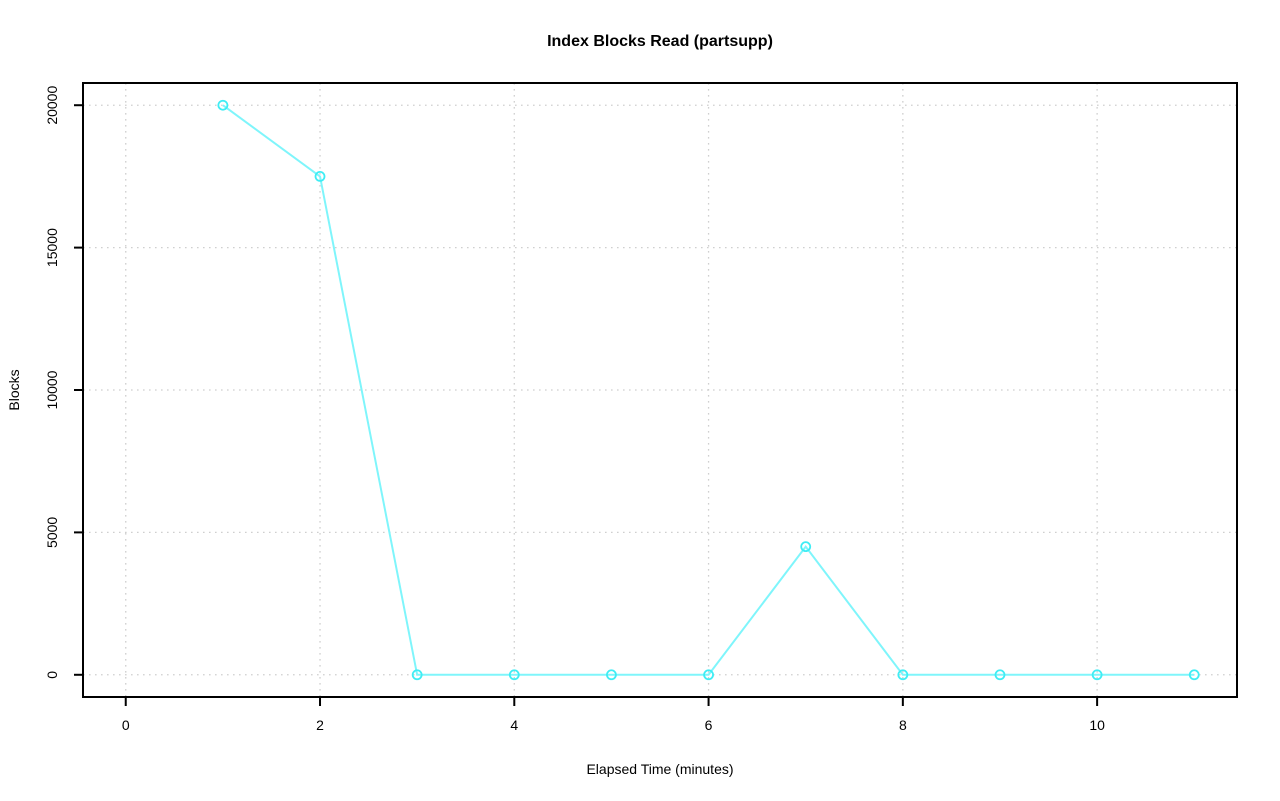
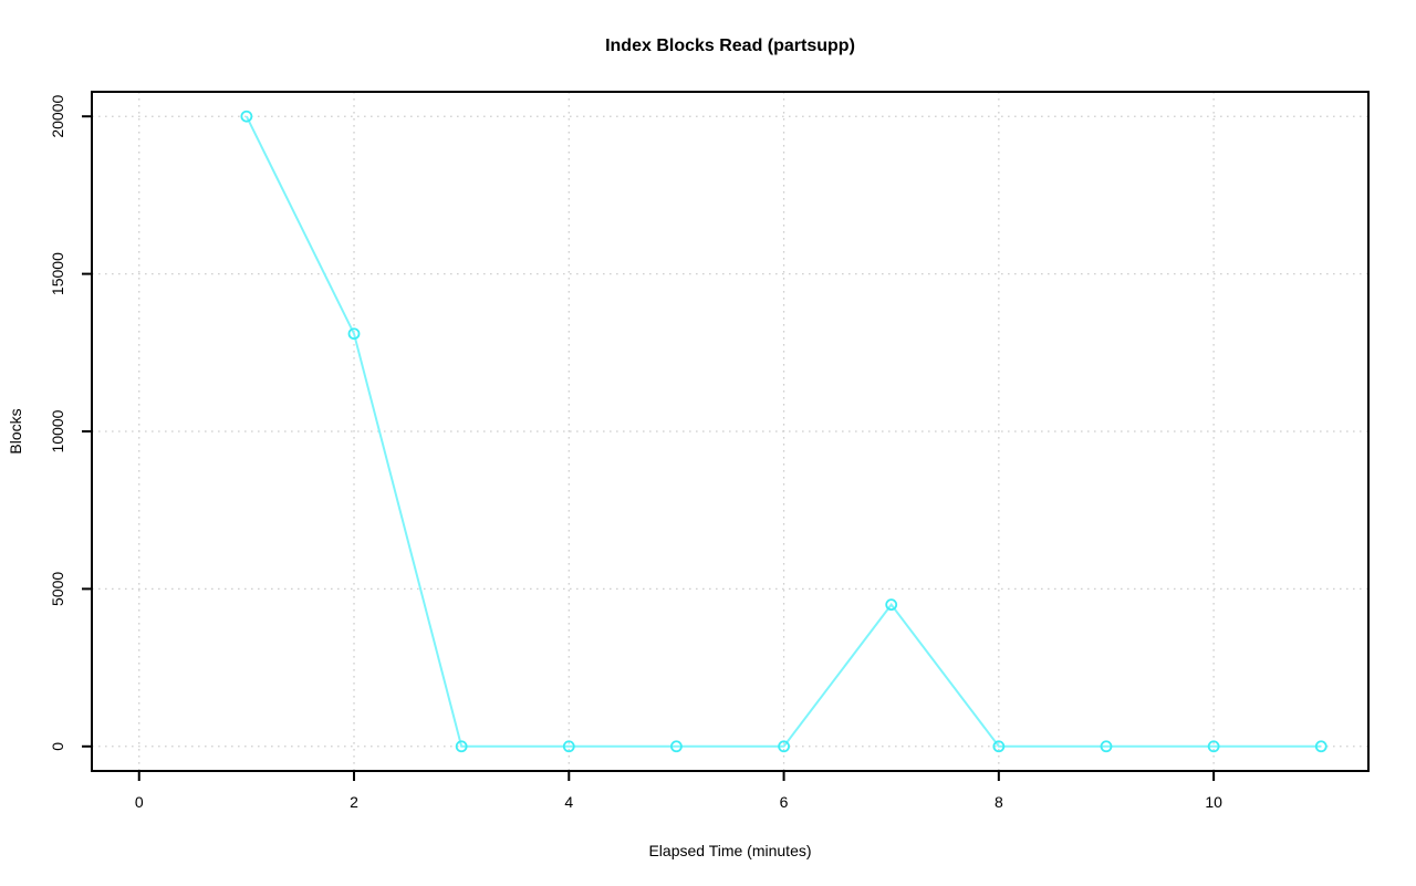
2: 17500 -> 13100
